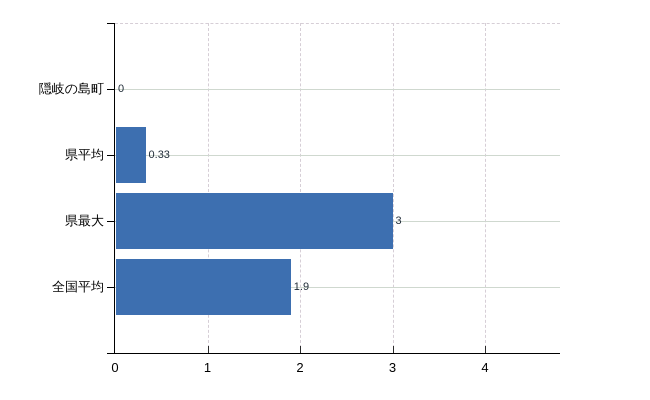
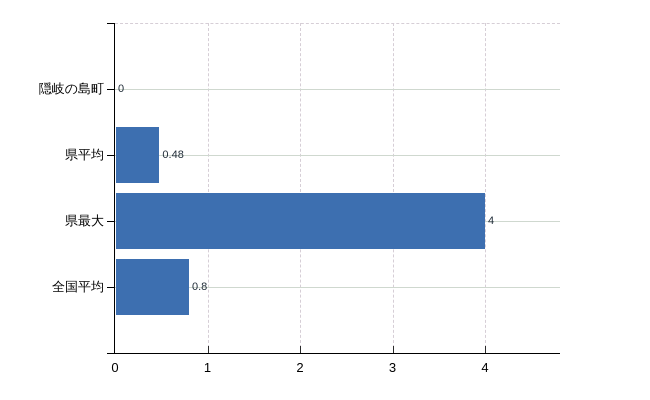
県平均: 0.33 -> 0.48
県最大: 3 -> 4
全国平均: 1.9 -> 0.8
